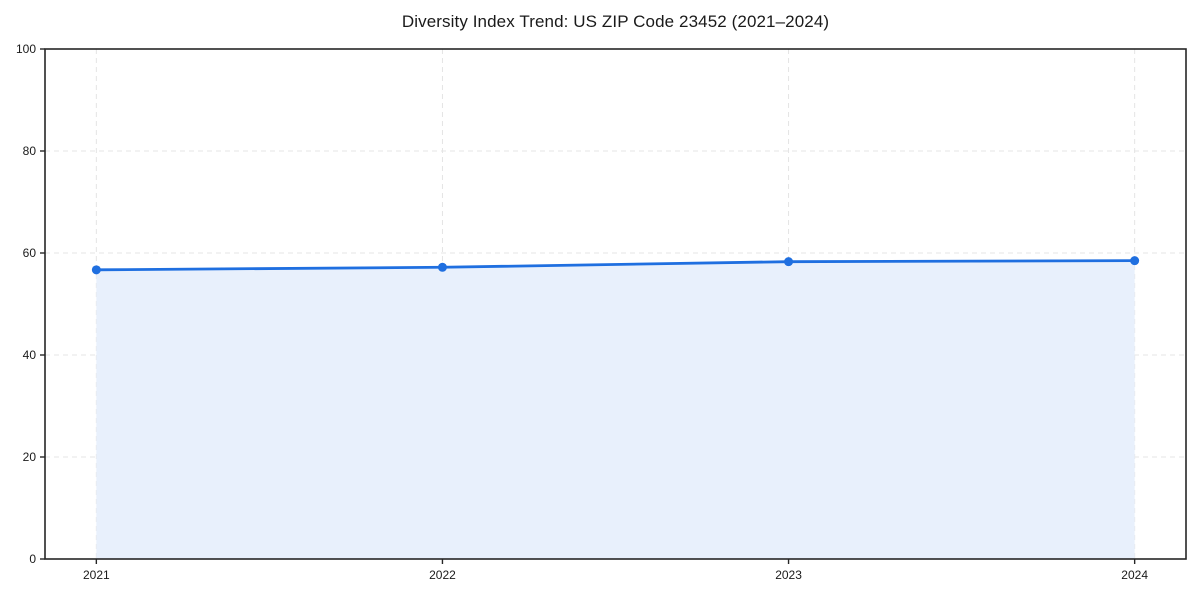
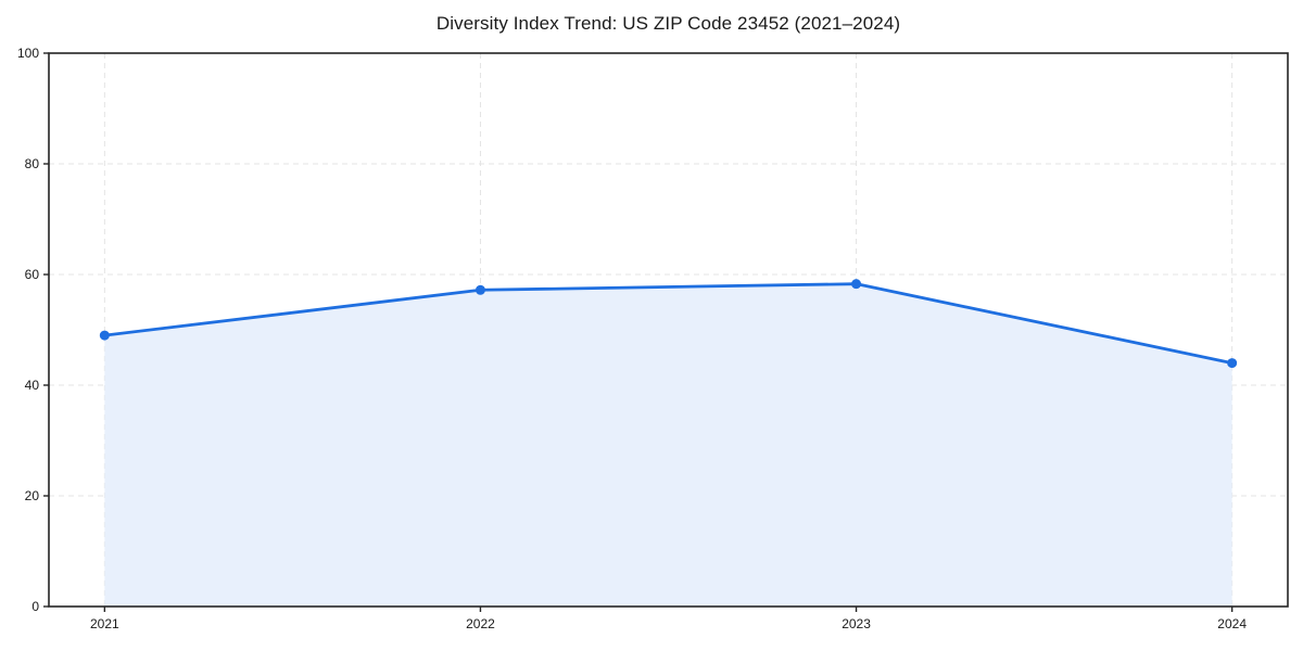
2021: 57 -> 49
2024: 58 -> 44
